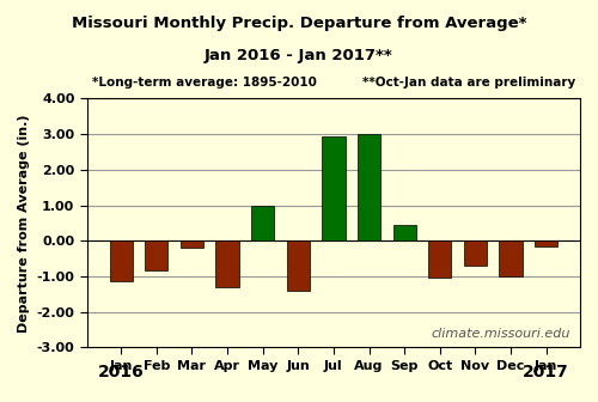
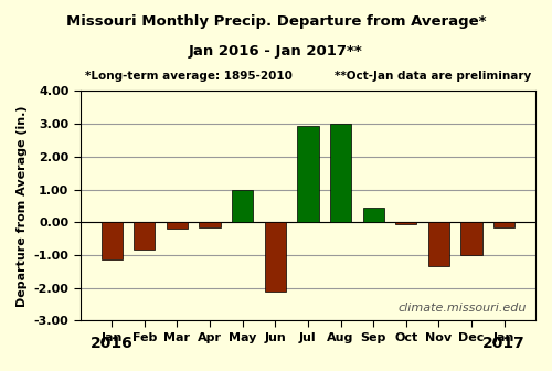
Apr: -1.30 -> -0.15
Jun: -1.40 -> -2.10
Oct: -1.05 -> -0.05
Nov: -0.70 -> -1.35
